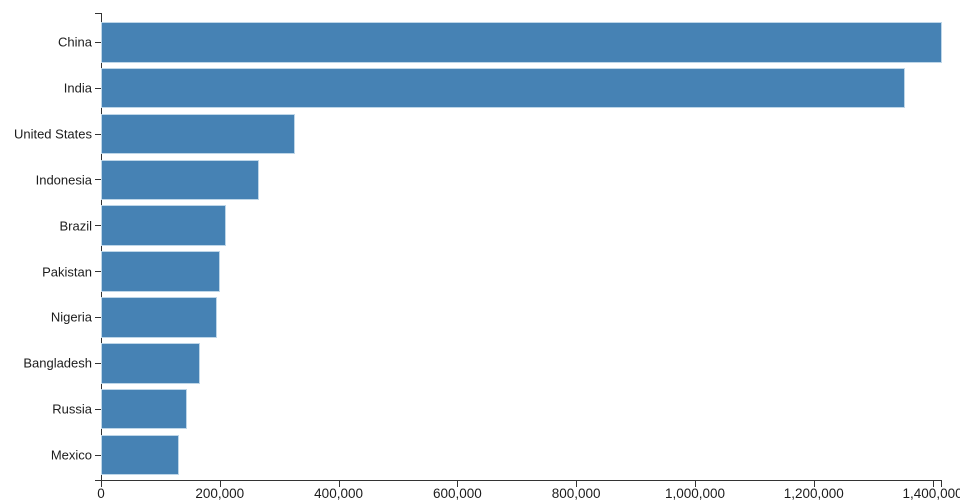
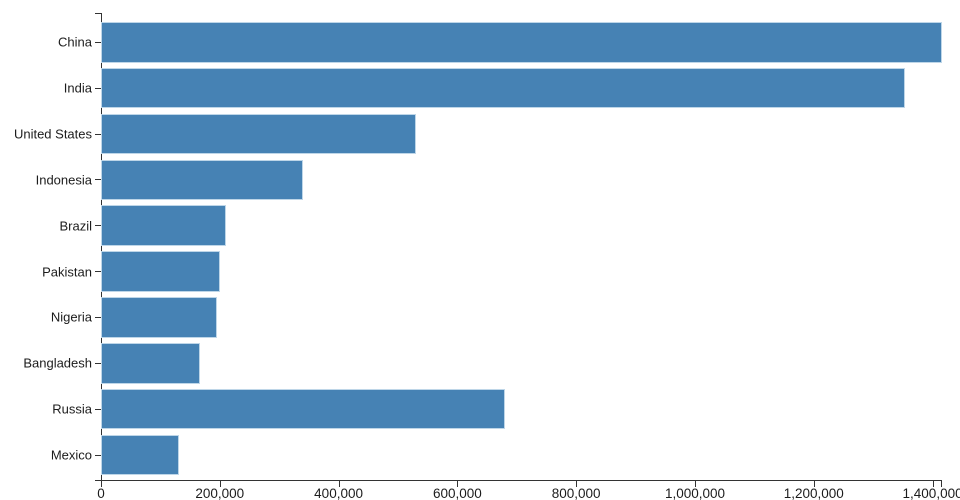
United States: 330000 -> 530000
Indonesia: 270000 -> 340000
Russia: 140000 -> 680000
